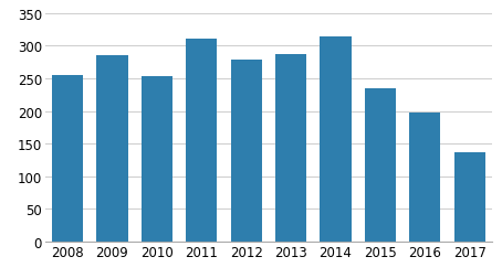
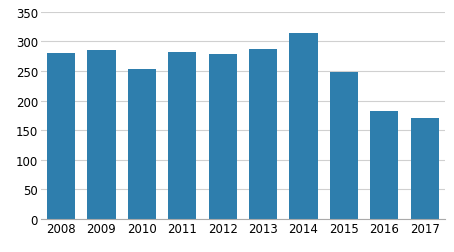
2008: 255 -> 280
2011: 310 -> 282
2015: 235 -> 248
2016: 197 -> 182
2017: 137 -> 170
